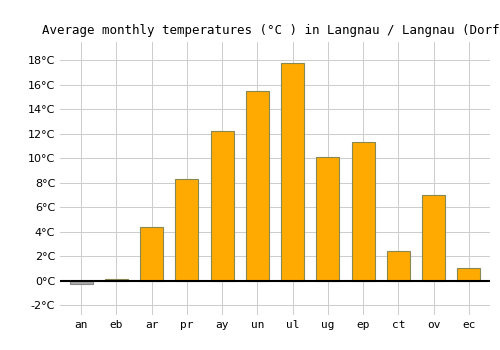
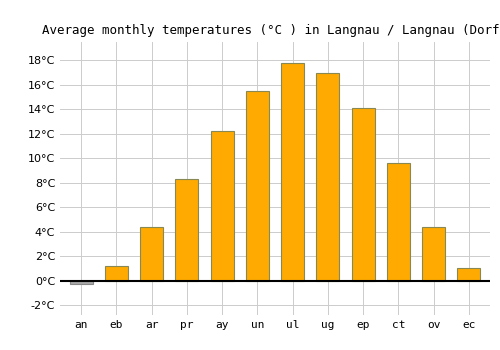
eb: 0.1°C -> 1.2°C
ug: 10.1°C -> 17.0°C
ep: 11.3°C -> 14.1°C
ct: 2.4°C -> 9.6°C
ov: 7.0°C -> 4.4°C
